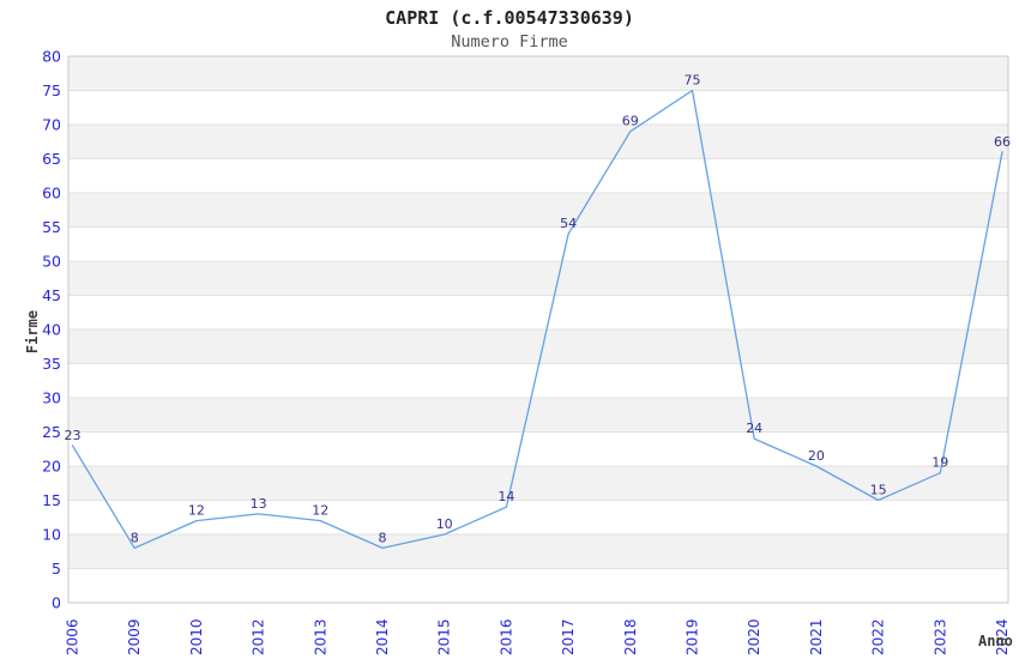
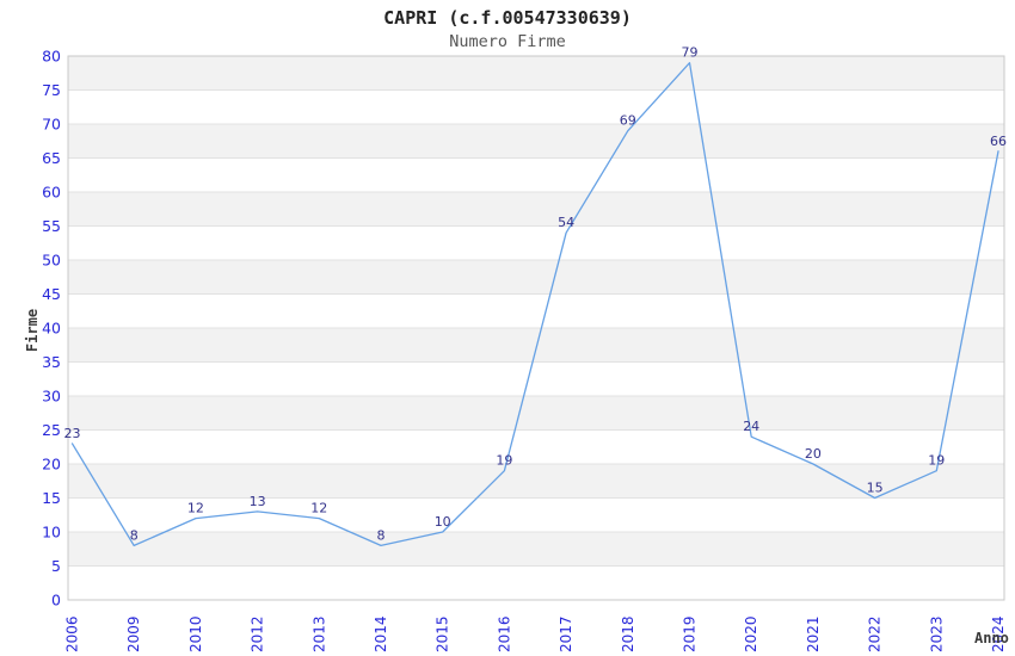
2016: 14 -> 19
2019: 75 -> 79
